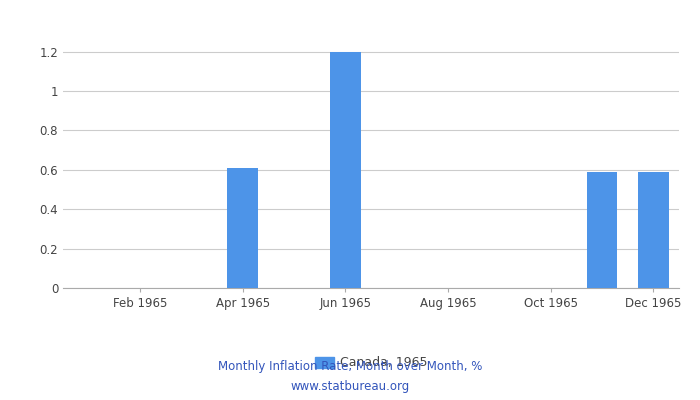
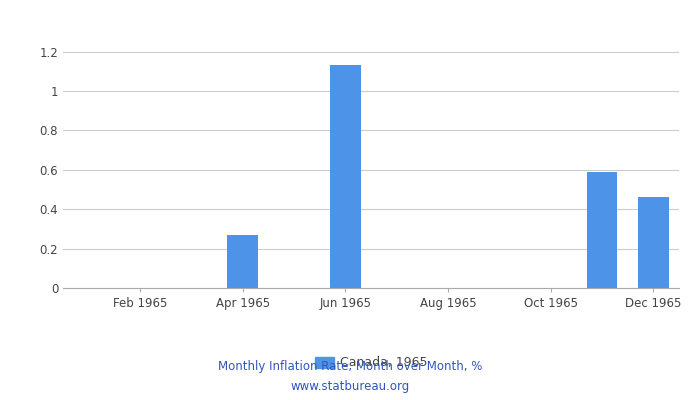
Apr 1965: 0.61 -> 0.27
Jun 1965: 1.20 -> 1.13
Dec 1965: 0.59 -> 0.46
